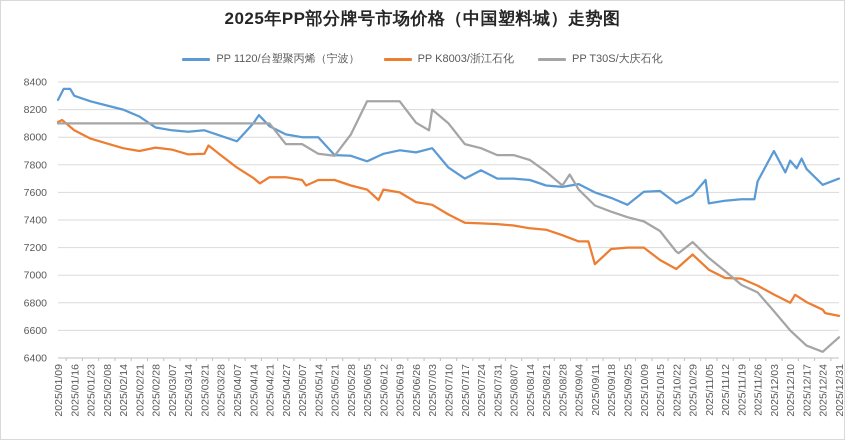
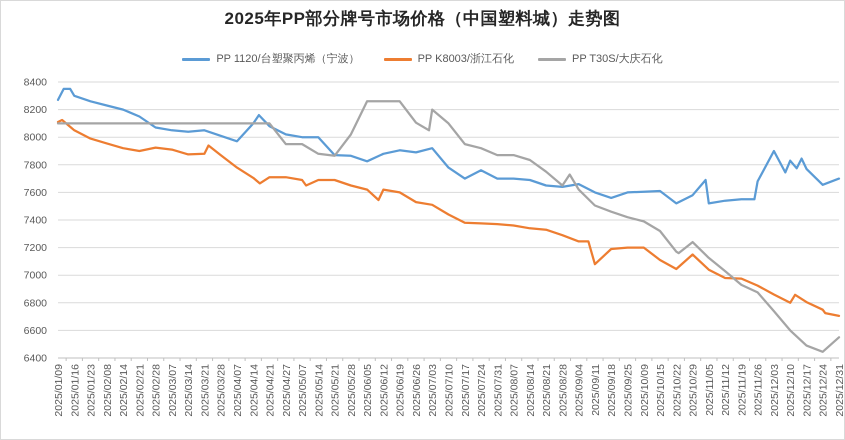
PP 1120/台塑聚丙烯（宁波）/2025/09/25: 7510 -> 7600
